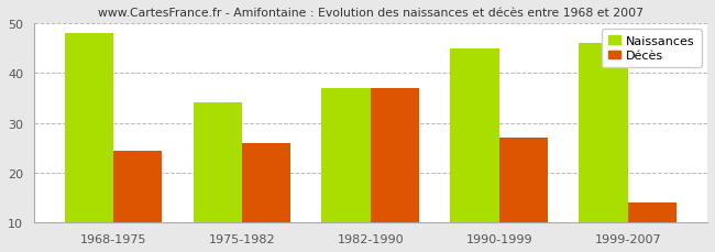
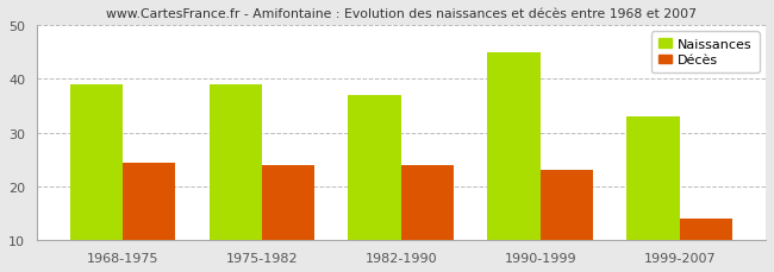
Naissances/1968-1975: 48 -> 39
Naissances/1975-1982: 34 -> 39
Décès/1975-1982: 26.0 -> 24.0
Décès/1982-1990: 37.0 -> 24.0
Décès/1990-1999: 27.0 -> 23.0
Naissances/1999-2007: 46 -> 33
